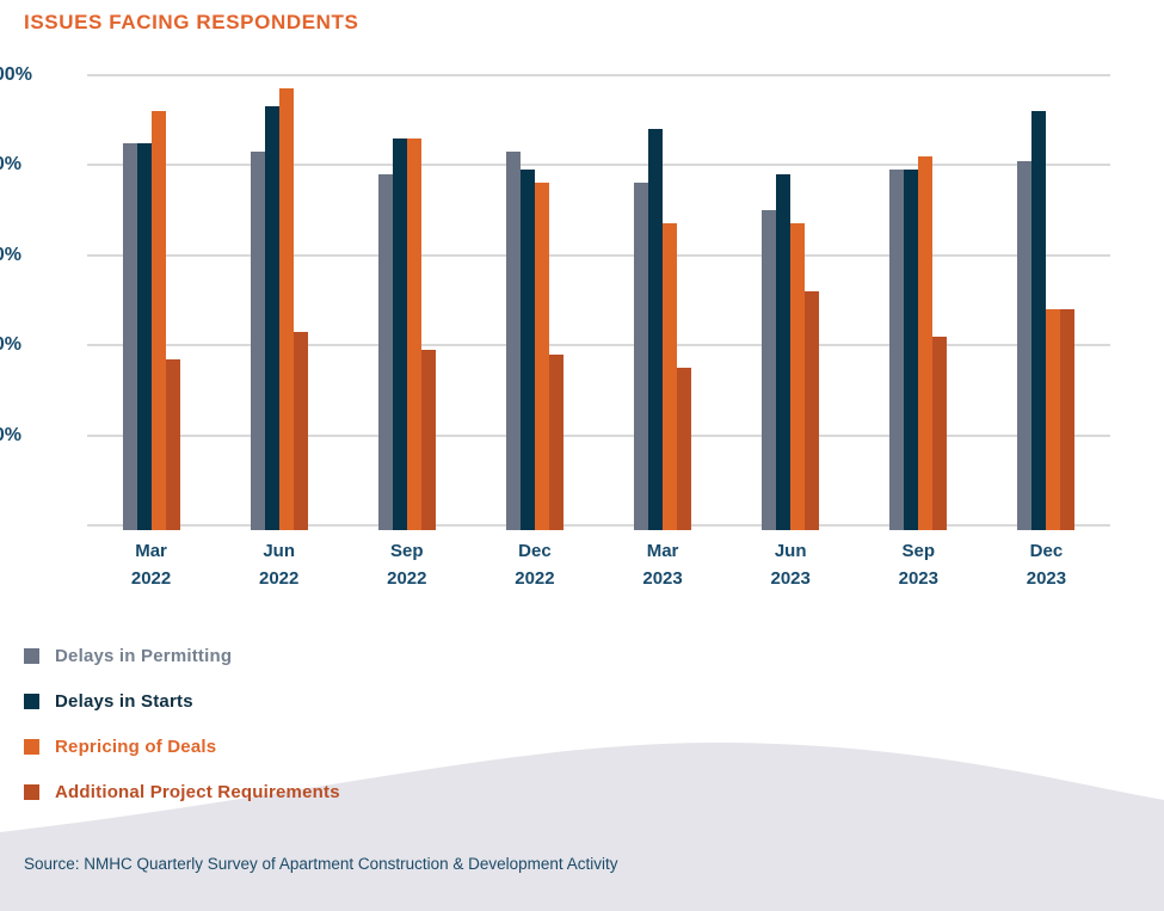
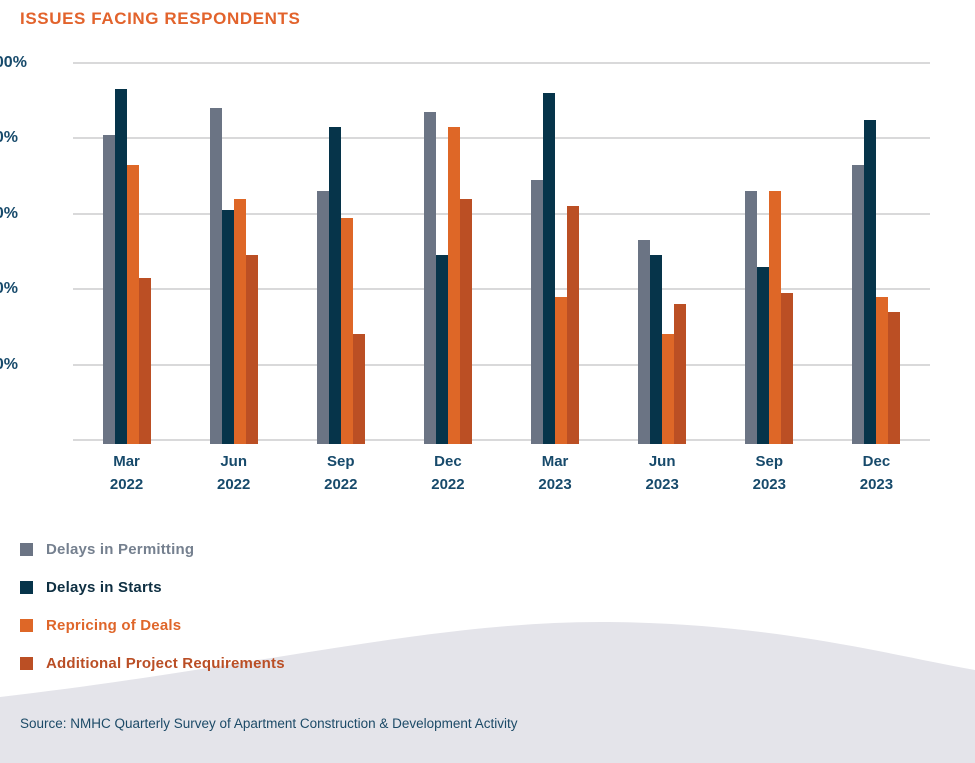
Delays in Permitting/Mar 2022: 85% -> 81%
Delays in Starts/Mar 2022: 85% -> 93%
Repricing of Deals/Mar 2022: 92% -> 73%
Additional Project Requirements/Mar 2022: 37% -> 43%
Delays in Permitting/Jun 2022: 83% -> 88%
Delays in Starts/Jun 2022: 93% -> 61%
Repricing of Deals/Jun 2022: 97% -> 64%
Additional Project Requirements/Jun 2022: 43% -> 49%
Delays in Permitting/Sep 2022: 78% -> 66%
Delays in Starts/Sep 2022: 86% -> 83%
Repricing of Deals/Sep 2022: 86% -> 59%
Additional Project Requirements/Sep 2022: 39% -> 28%
Delays in Permitting/Dec 2022: 83% -> 87%
Delays in Starts/Dec 2022: 79% -> 49%
Repricing of Deals/Dec 2022: 76% -> 83%
Additional Project Requirements/Dec 2022: 38% -> 64%
Delays in Permitting/Mar 2023: 76% -> 69%
Delays in Starts/Mar 2023: 88% -> 92%
Repricing of Deals/Mar 2023: 67% -> 38%
Additional Project Requirements/Mar 2023: 35% -> 62%
Delays in Permitting/Jun 2023: 70% -> 53%
Delays in Starts/Jun 2023: 78% -> 49%
Repricing of Deals/Jun 2023: 67% -> 28%
Additional Project Requirements/Jun 2023: 52% -> 36%
Delays in Permitting/Sep 2023: 79% -> 66%
Delays in Starts/Sep 2023: 79% -> 46%
Repricing of Deals/Sep 2023: 82% -> 66%
Additional Project Requirements/Sep 2023: 42% -> 39%
Delays in Permitting/Dec 2023: 81% -> 73%
Delays in Starts/Dec 2023: 92% -> 85%
Repricing of Deals/Dec 2023: 48% -> 38%
Additional Project Requirements/Dec 2023: 48% -> 34%
